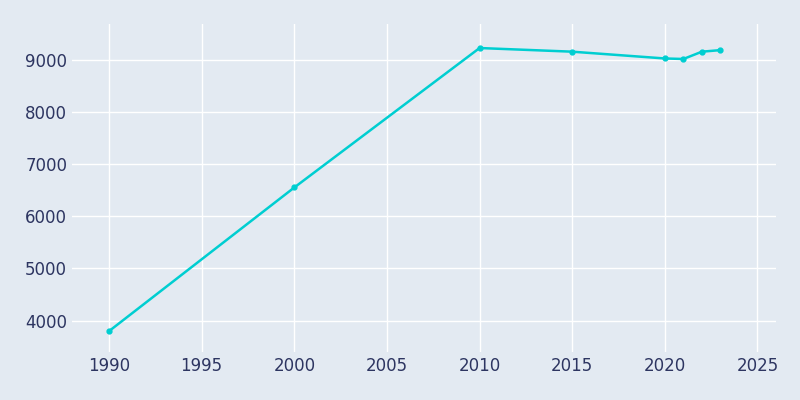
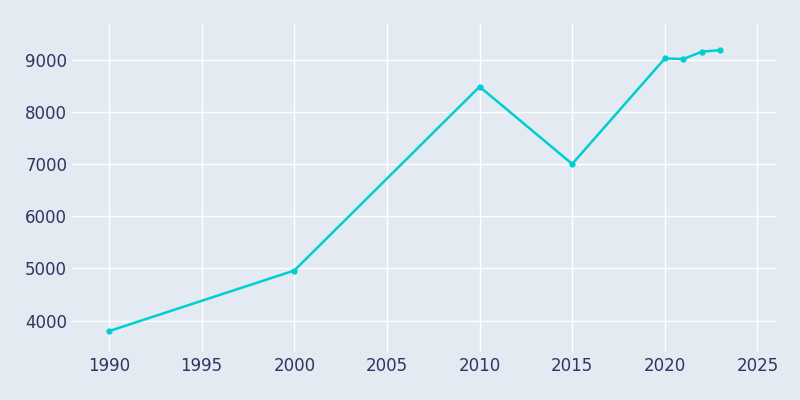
2000: 6550 -> 4960
2010: 9220 -> 8480
2015: 9150 -> 7000
